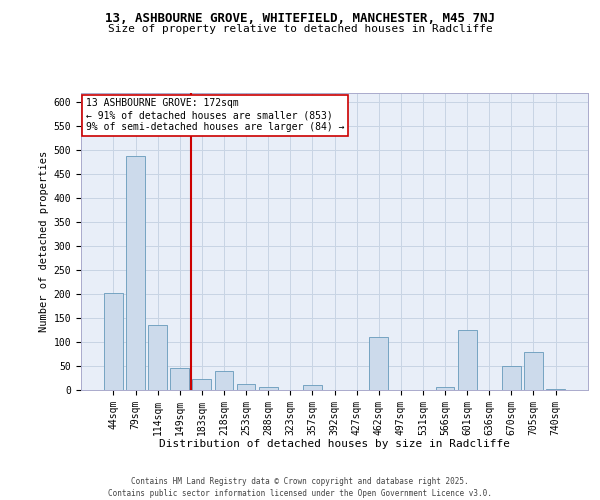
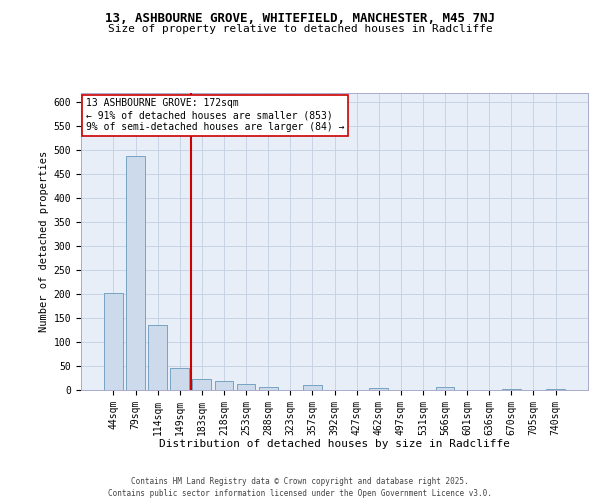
218sqm: 40 -> 19
462sqm: 110 -> 5
601sqm: 125 -> 1
670sqm: 50 -> 3
705sqm: 80 -> 1
